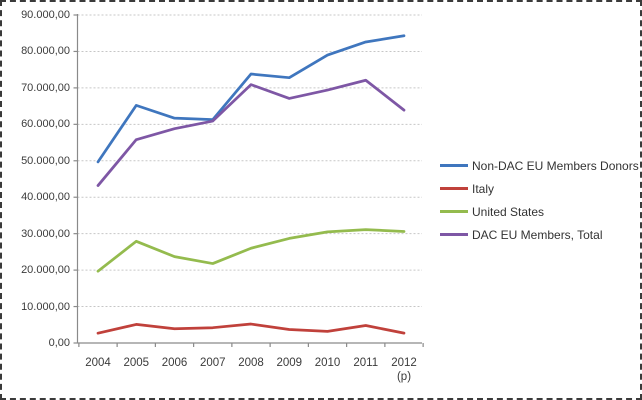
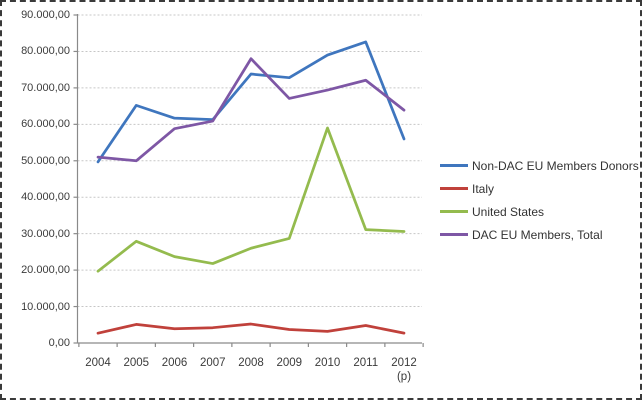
DAC EU Members, Total/2004: 43000 -> 51000
DAC EU Members, Total/2005: 56000 -> 50000
DAC EU Members, Total/2008: 71000 -> 78000
United States/2010: 30000 -> 59000
Non-DAC EU Members Donors/2012: 84000 -> 56000
